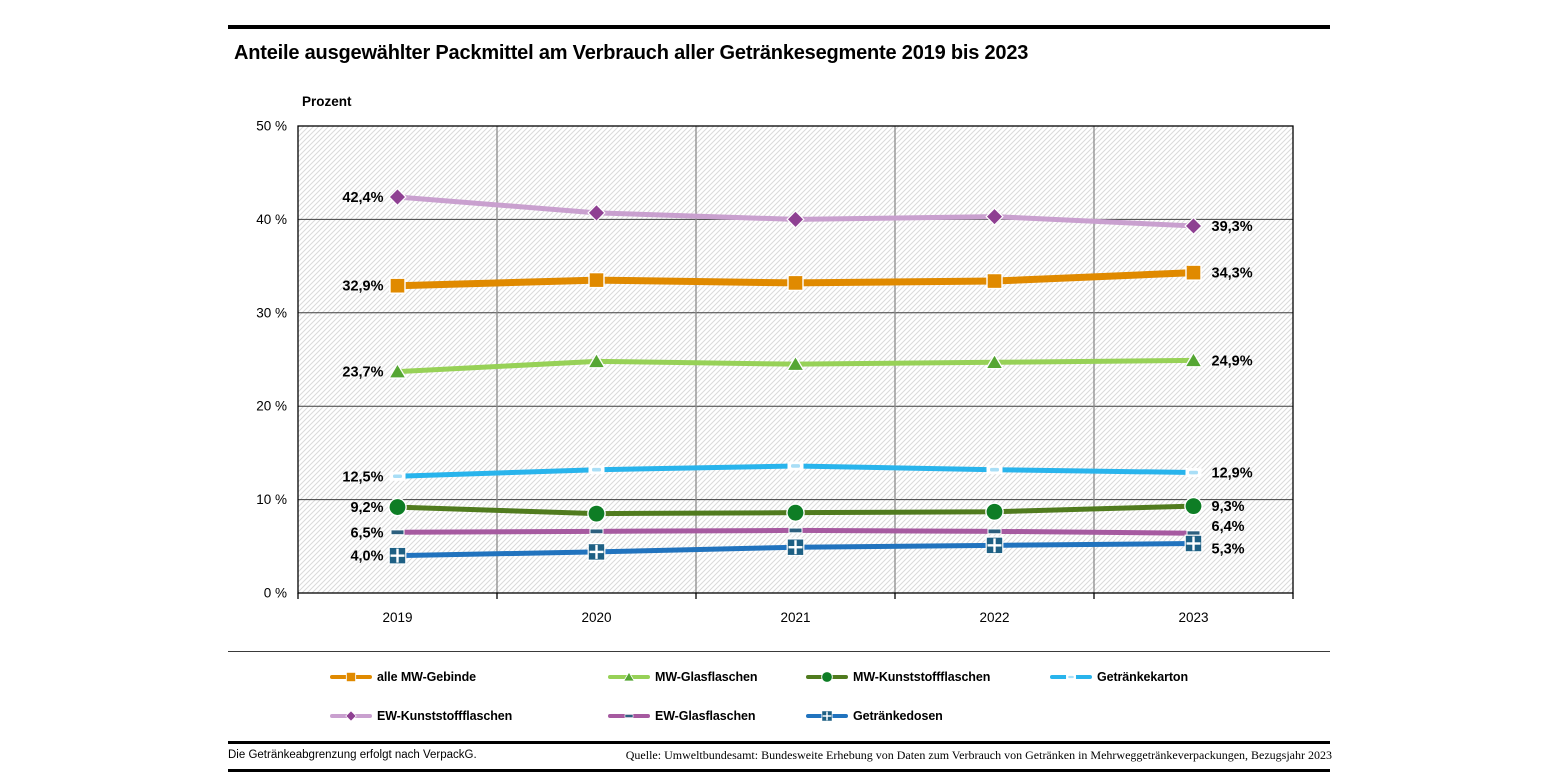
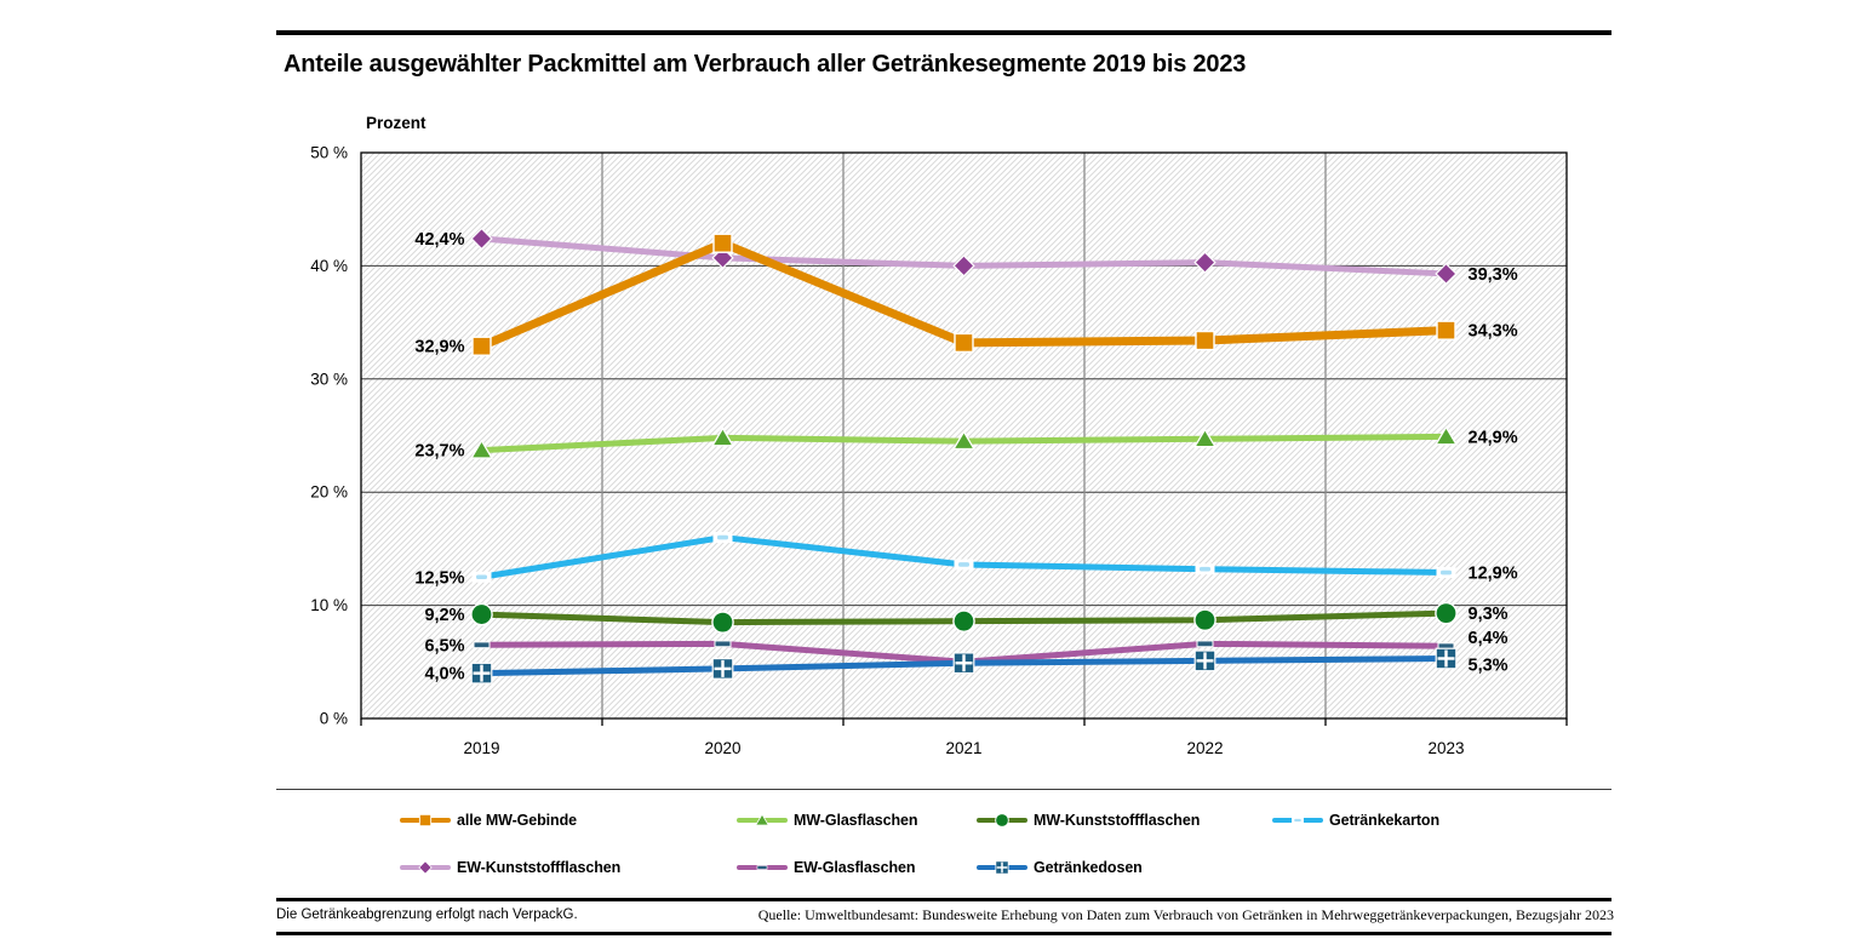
alle MW-Gebinde/2020: 34% -> 42%
Getränkekarton/2020: 13% -> 16%
EW-Glasflaschen/2021: 7% -> 5%
